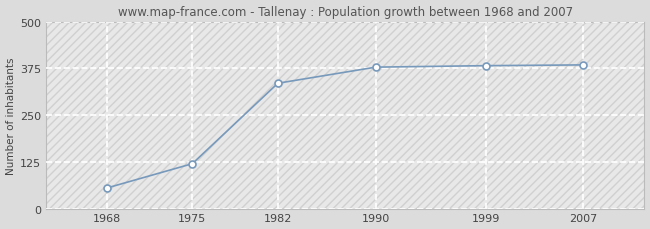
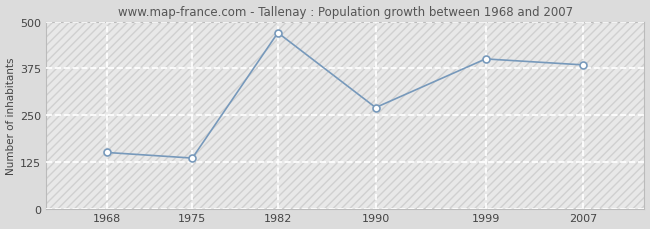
1968: 55 -> 150
1975: 120 -> 135
1982: 335 -> 470
1990: 378 -> 270
1999: 382 -> 400
